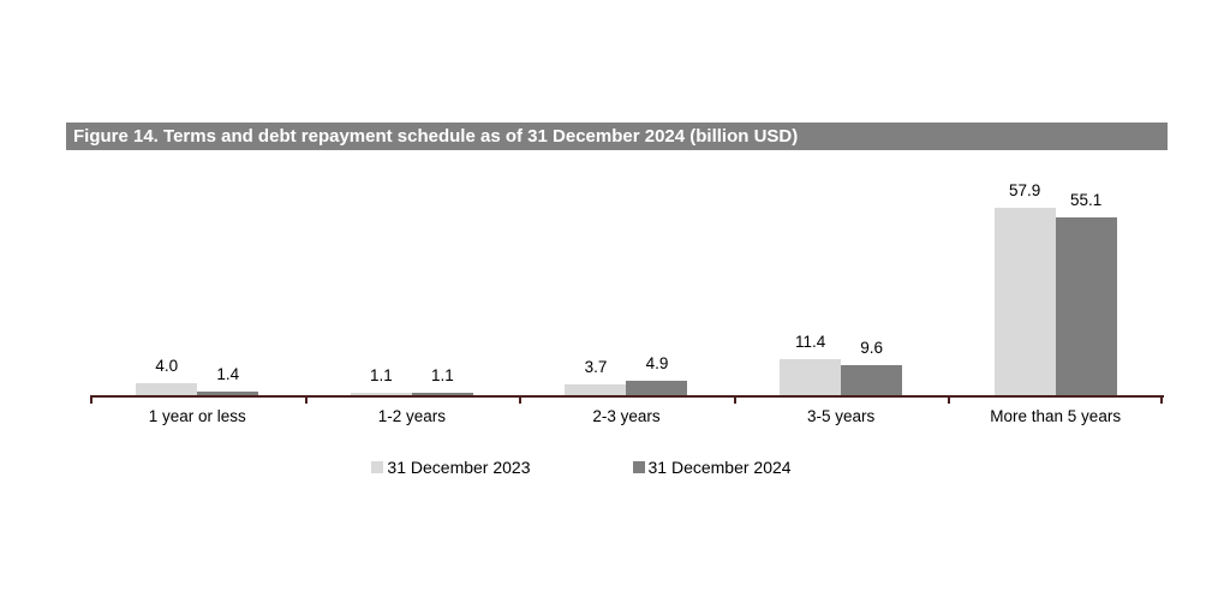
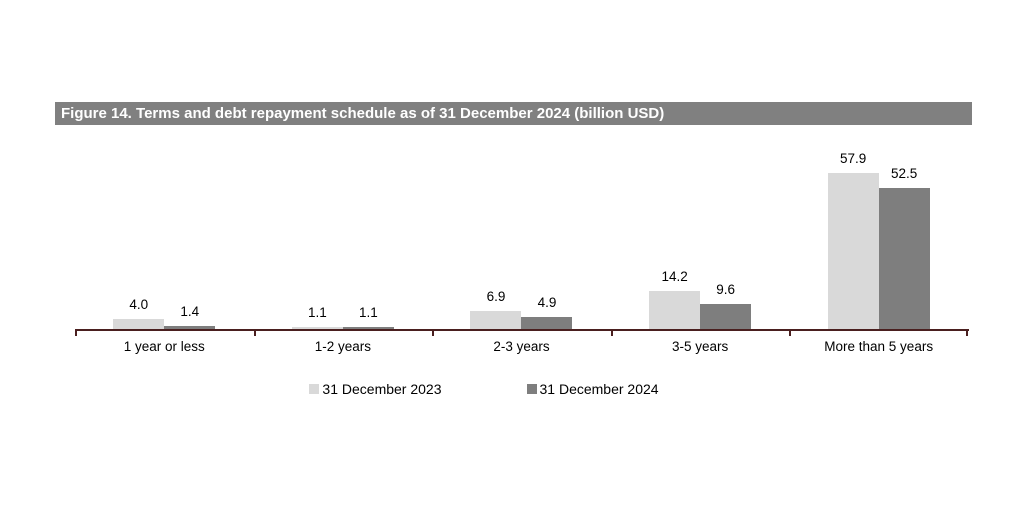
31 December 2023/2-3 years: 3.7 -> 6.9
31 December 2023/3-5 years: 11.4 -> 14.2
31 December 2024/More than 5 years: 55.1 -> 52.5
